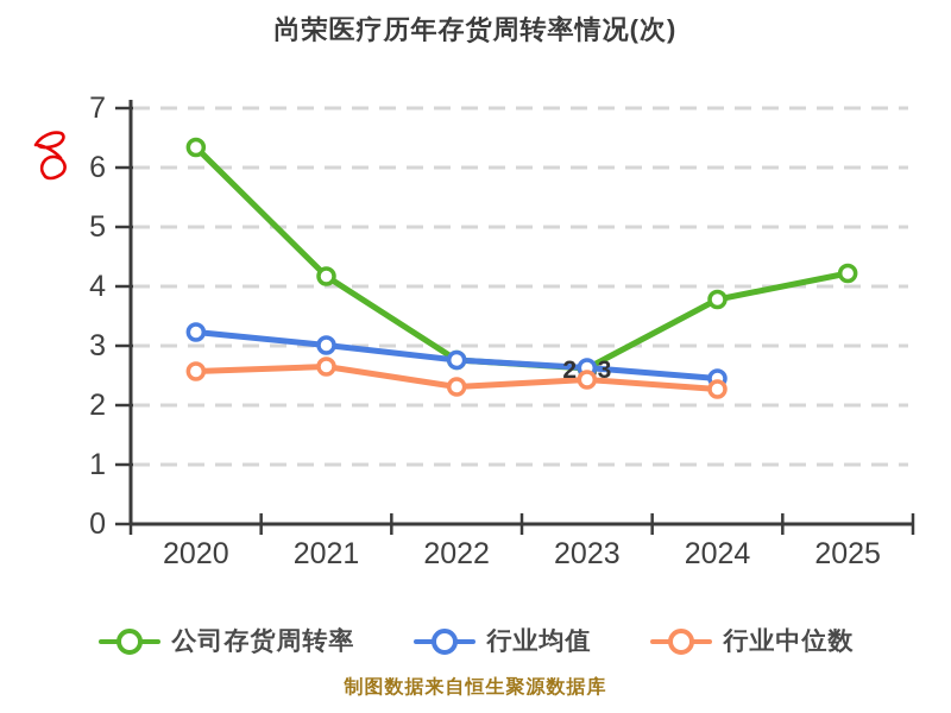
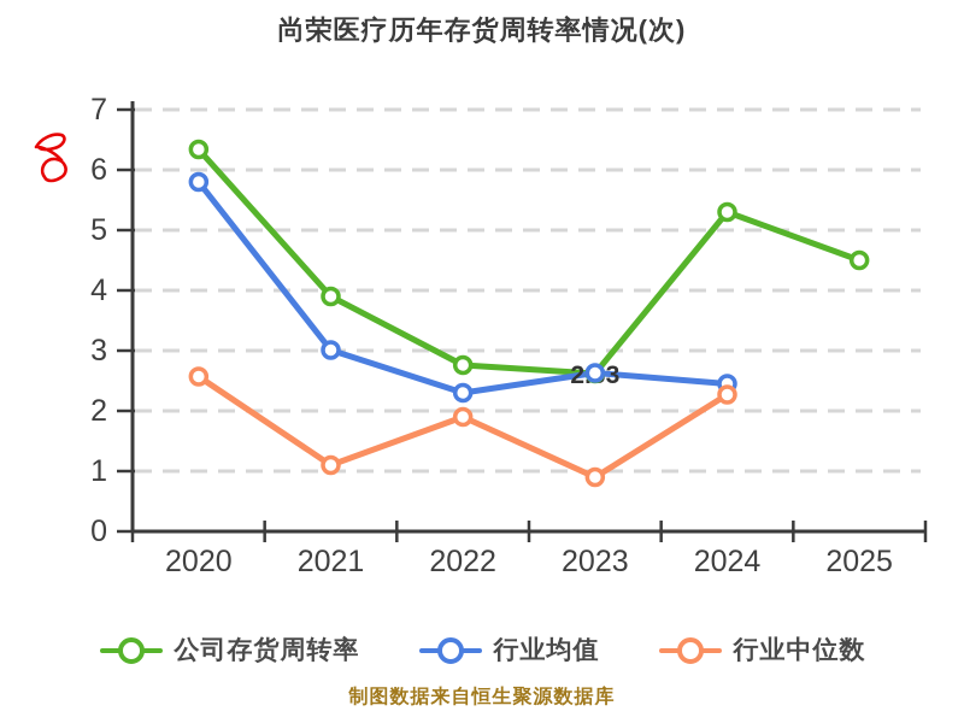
行业均值/2020: 3.2 -> 5.8
公司存货周转率/2021: 4.2 -> 3.9
行业中位数/2021: 2.6 -> 1.1
行业均值/2022: 2.8 -> 2.3
行业中位数/2022: 2.3 -> 1.9
行业中位数/2023: 2.4 -> 0.9
公司存货周转率/2024: 3.8 -> 5.3
公司存货周转率/2025: 4.2 -> 4.5
